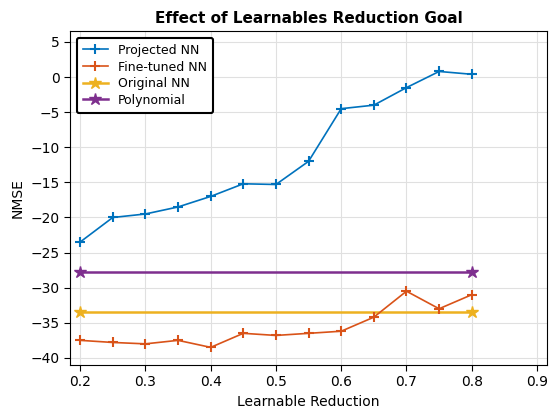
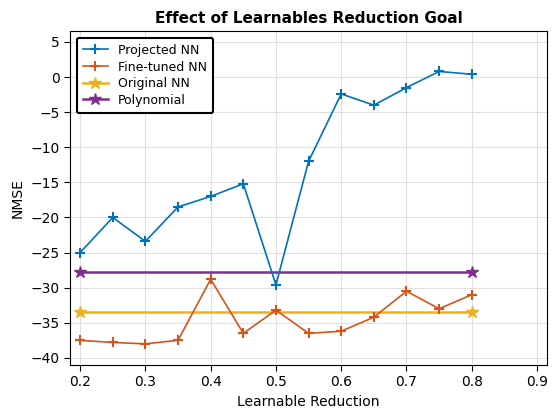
Projected NN/0.2: -23.5 -> -25.0
Projected NN/0.3: -19.5 -> -23.4
Fine-tuned NN/0.4: -38.5 -> -28.8
Projected NN/0.5: -15.3 -> -29.6
Fine-tuned NN/0.5: -36.8 -> -33.2
Projected NN/0.6: -4.5 -> -2.4
